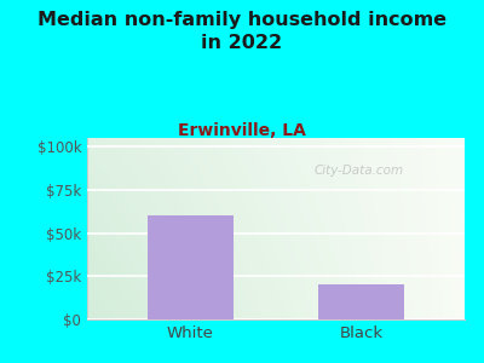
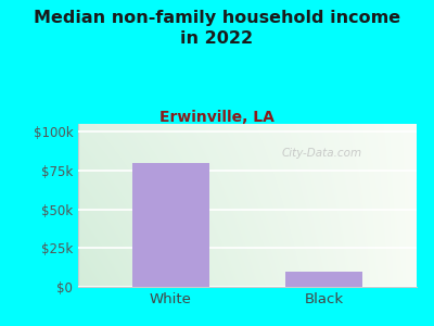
White: $60k -> $80k
Black: $20k -> $10k
